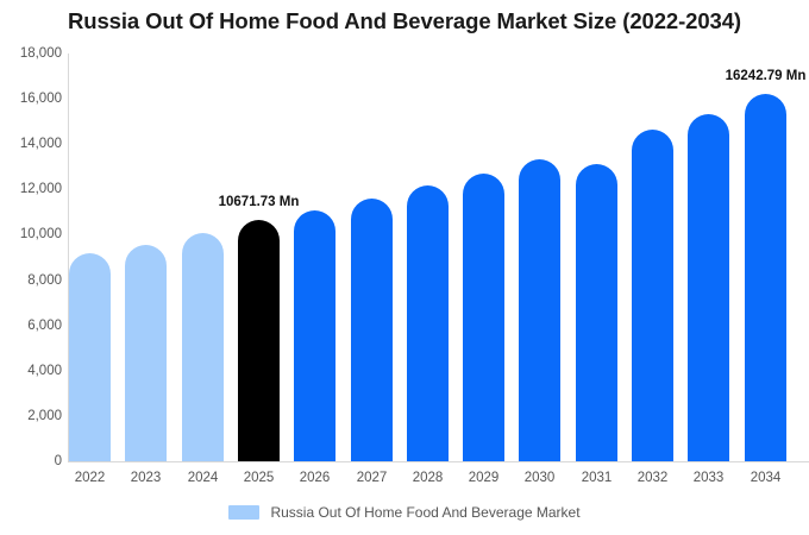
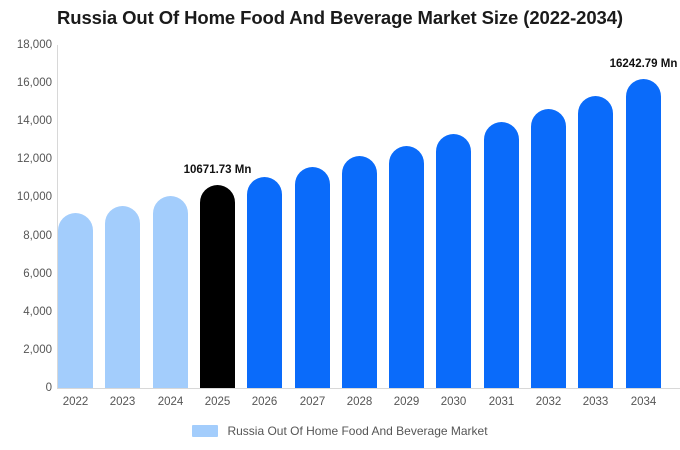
2031: 13100 -> 13900
